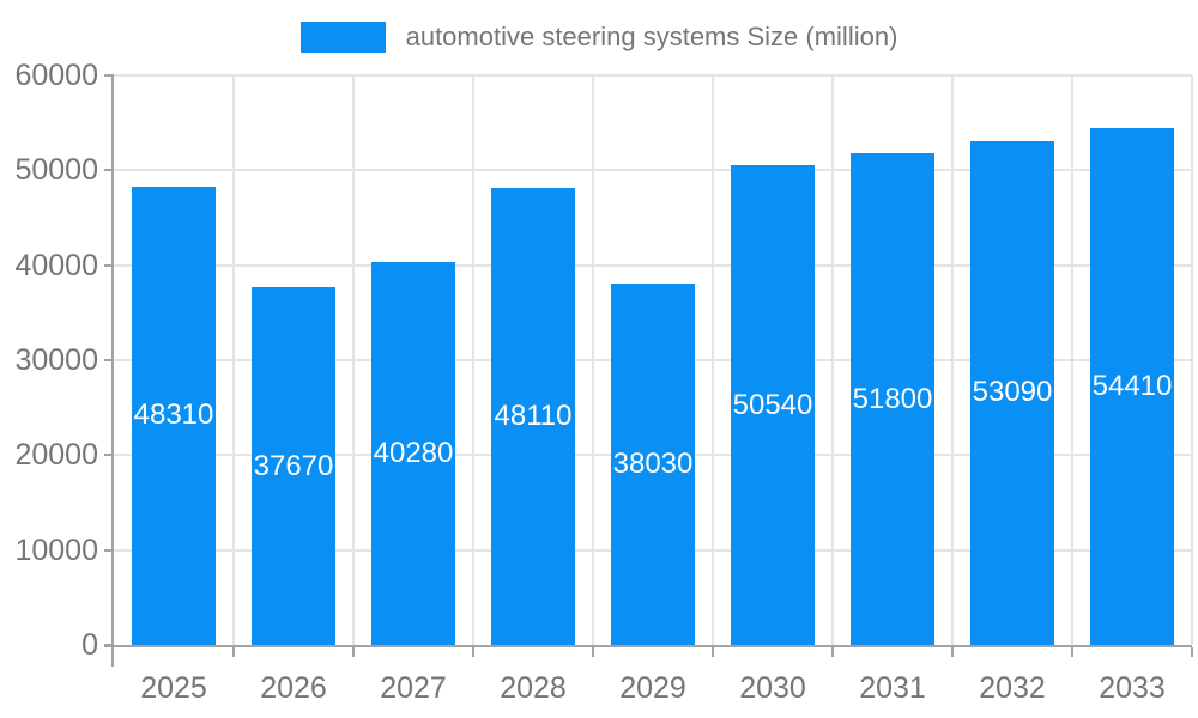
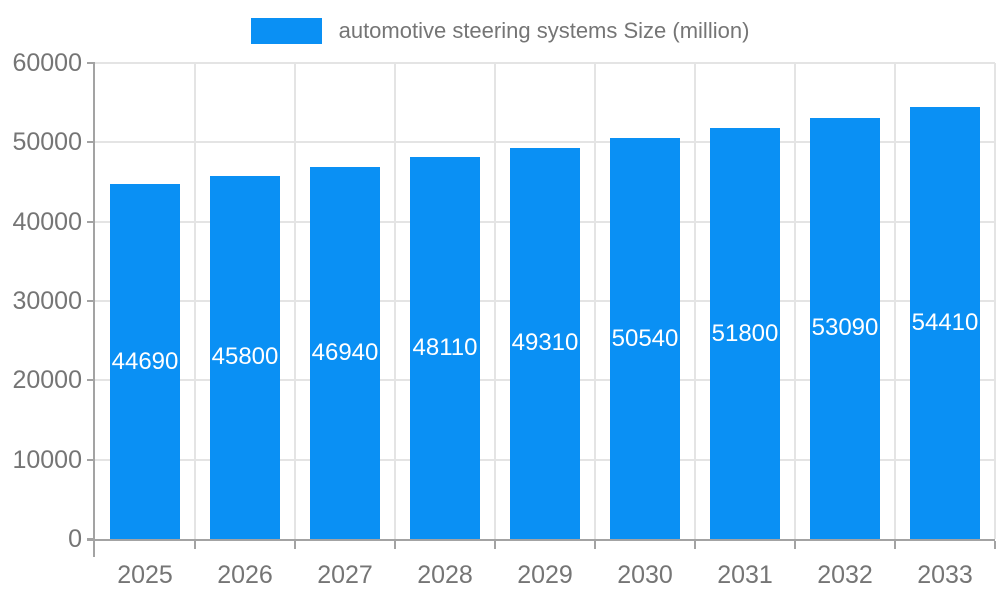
2025: 48310 -> 44690
2026: 37670 -> 45800
2027: 40280 -> 46940
2029: 38030 -> 49310
